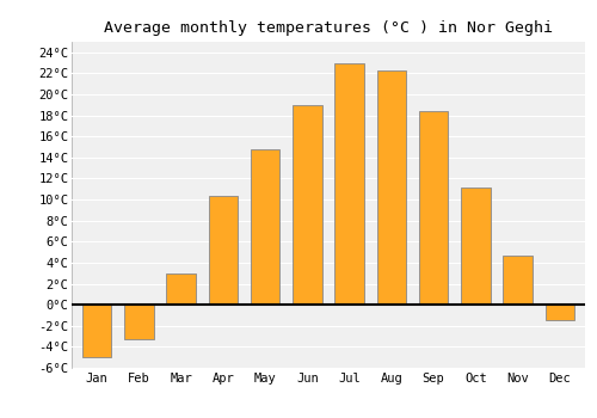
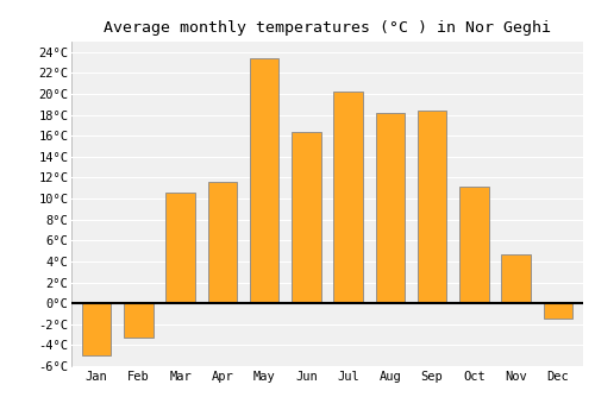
Mar: 3.0°C -> 10.6°C
Apr: 10.3°C -> 11.6°C
May: 14.8°C -> 23.4°C
Jun: 19.0°C -> 16.4°C
Jul: 23.0°C -> 20.2°C
Aug: 22.3°C -> 18.2°C
